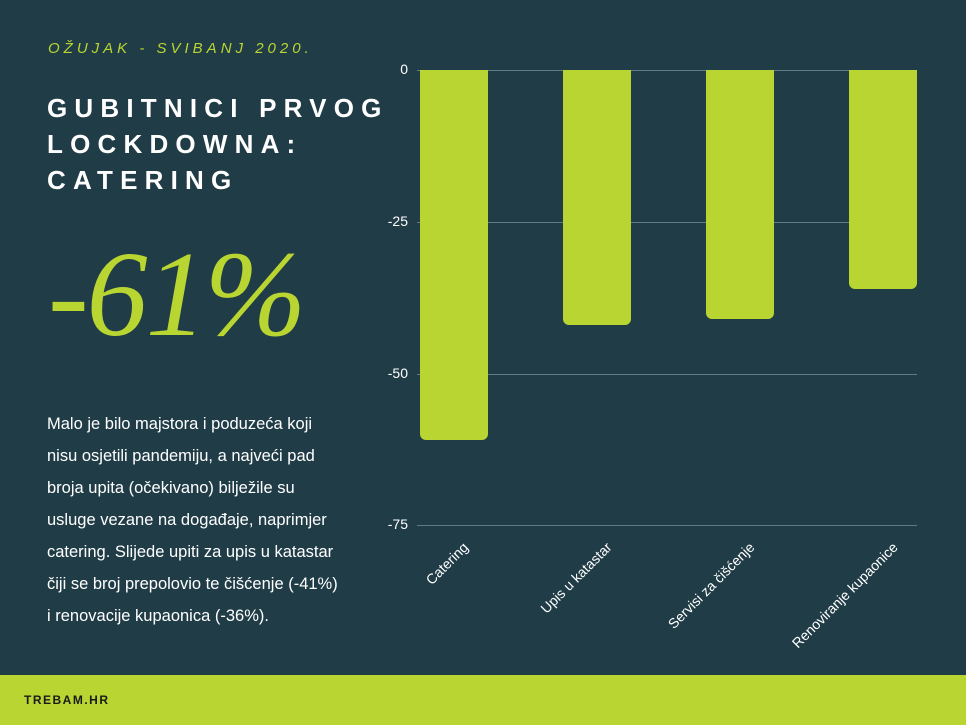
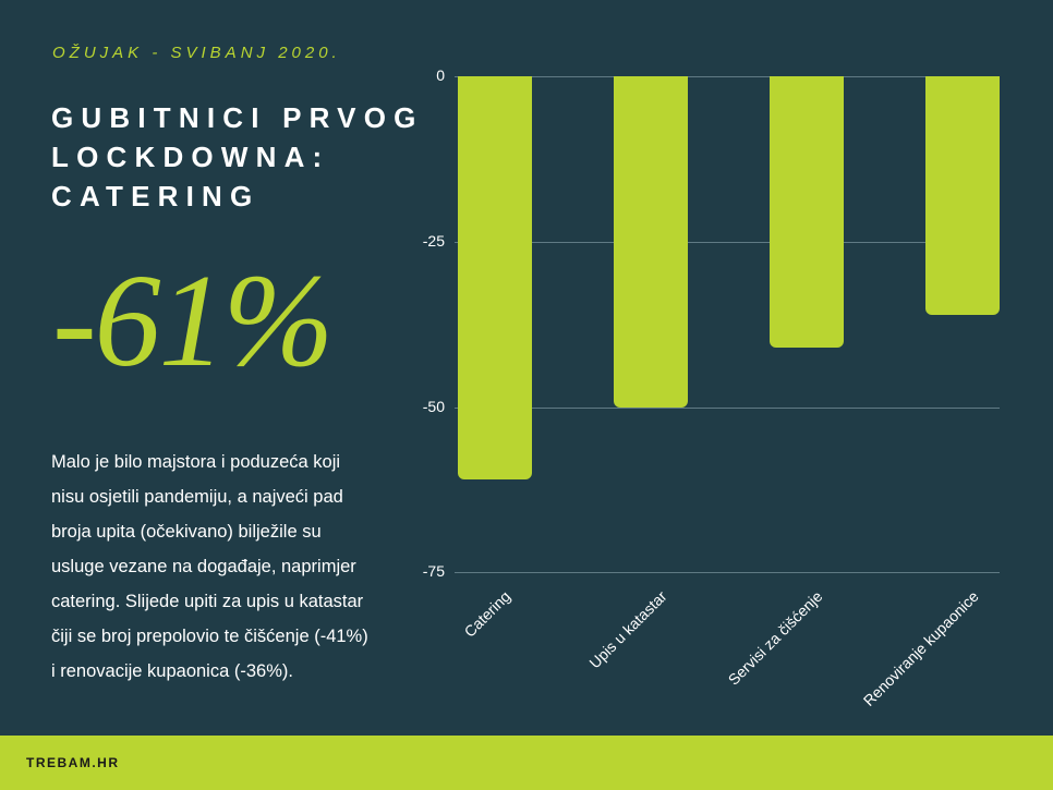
Upis u katastar: -42 -> -50
